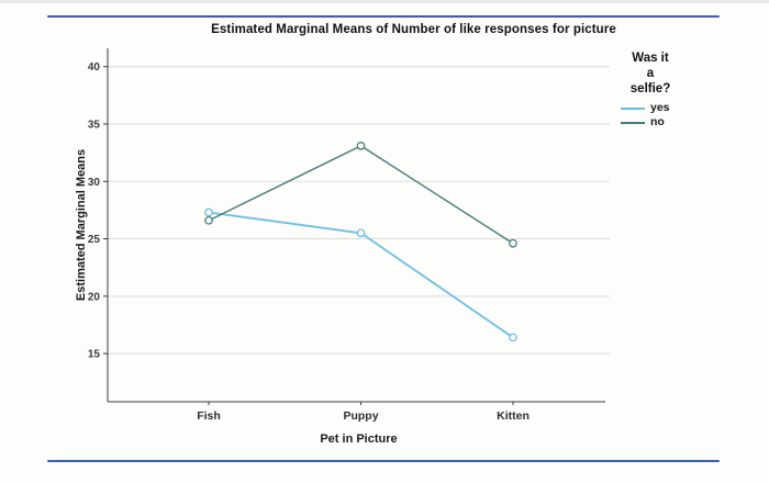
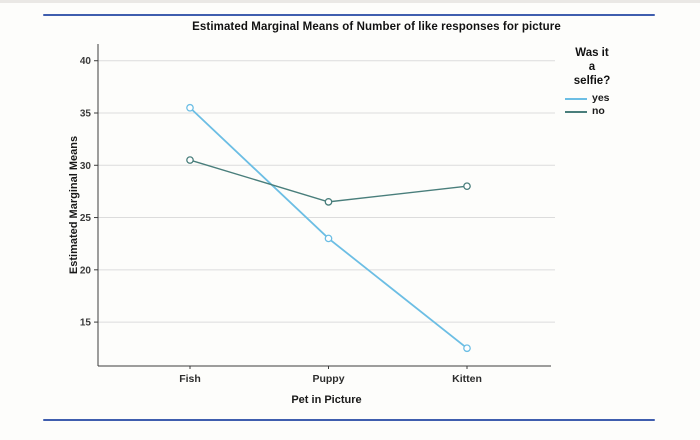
yes/Fish: 27.3 -> 35.5
no/Fish: 26.6 -> 30.5
yes/Puppy: 25.5 -> 23.0
no/Puppy: 33.1 -> 26.5
yes/Kitten: 16.4 -> 12.5
no/Kitten: 24.6 -> 28.0
